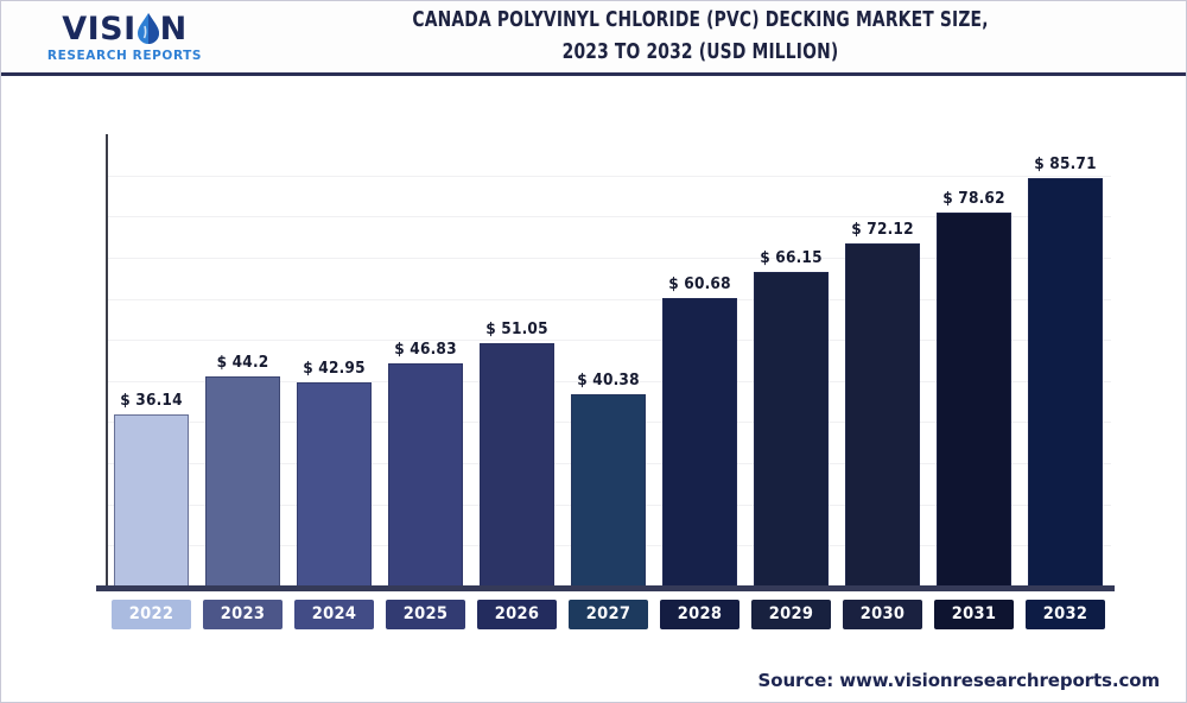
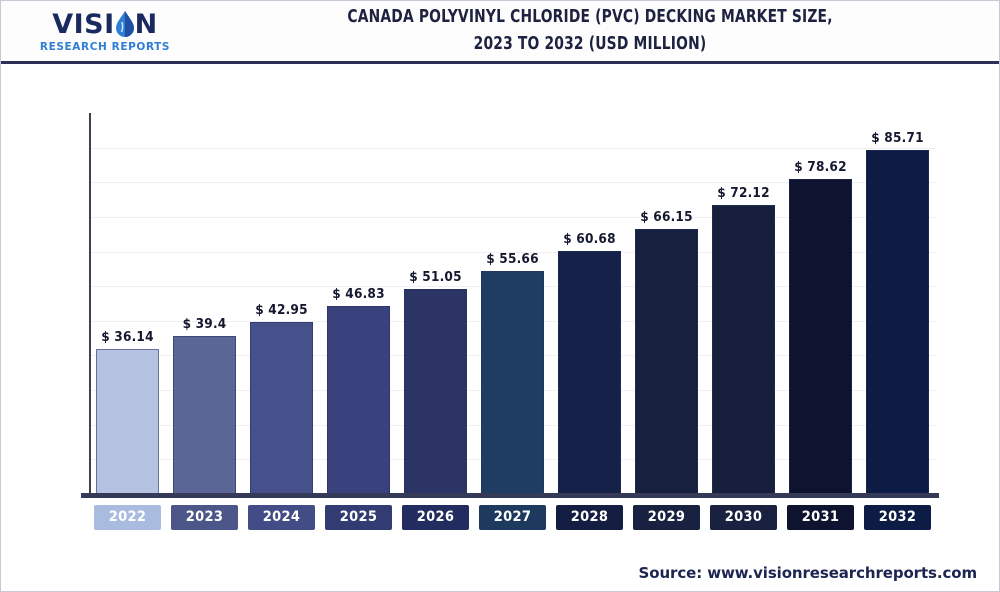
2023: 44.2 -> 39.4
2027: 40.38 -> 55.66
